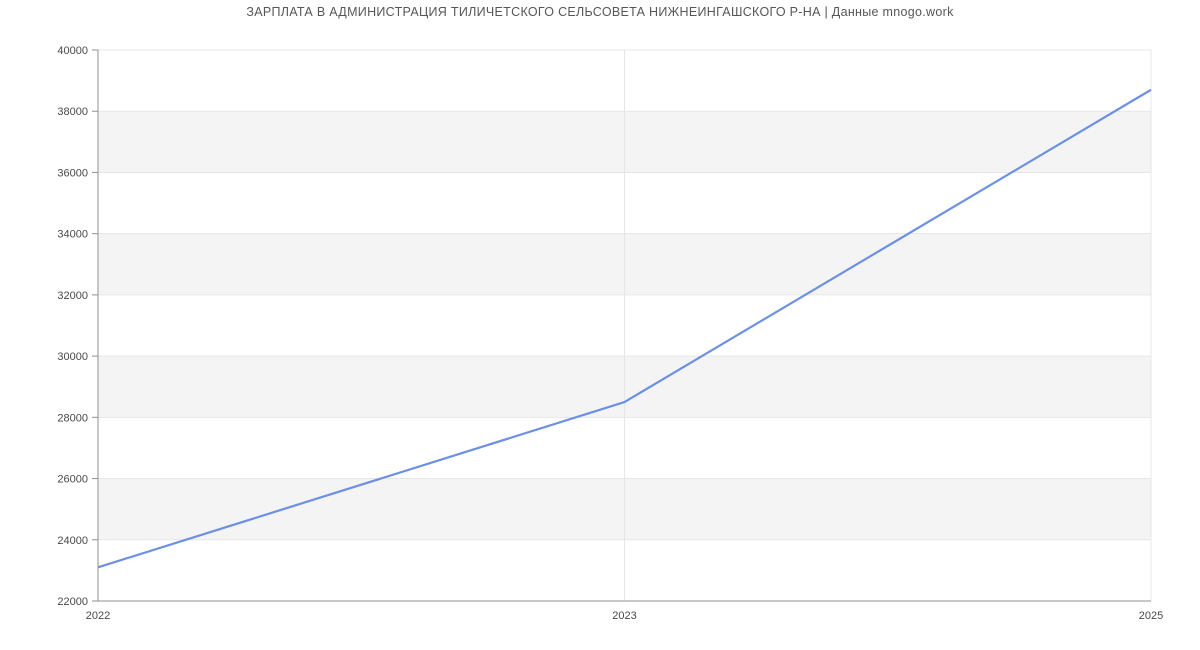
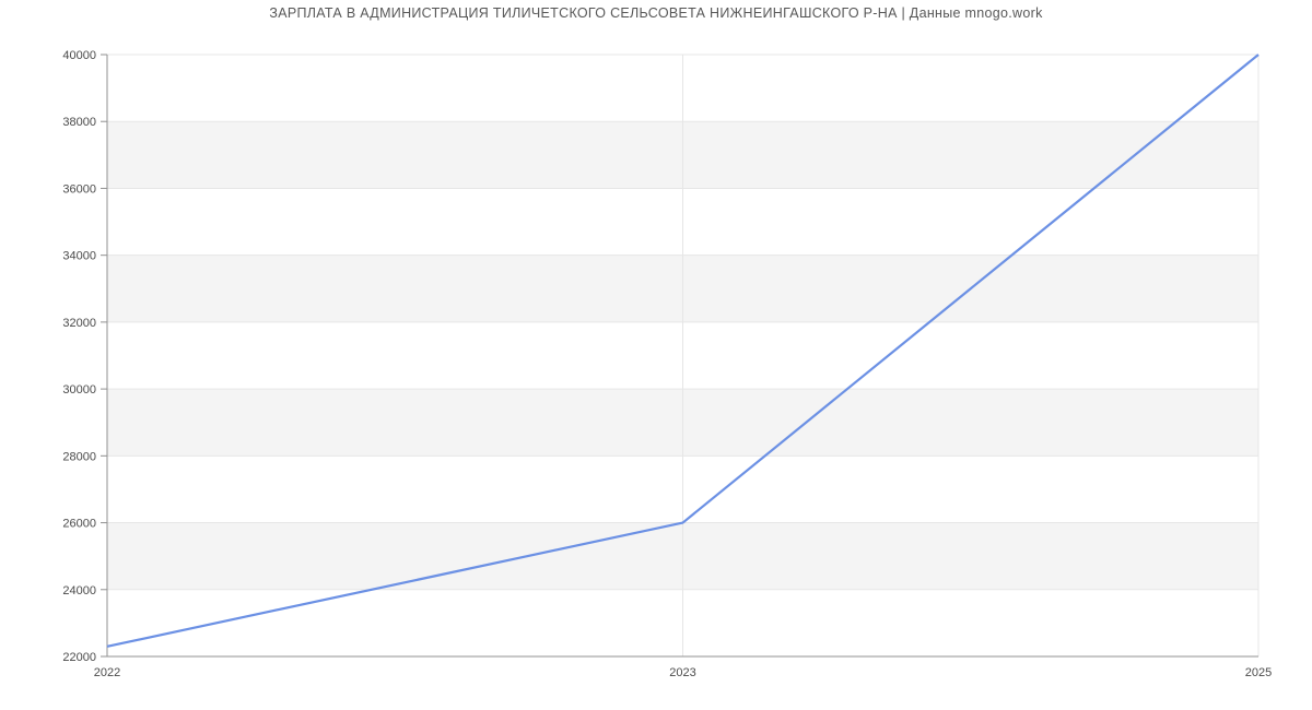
2022: 23100 -> 22300
2023: 28500 -> 26000
2025: 38700 -> 40000
